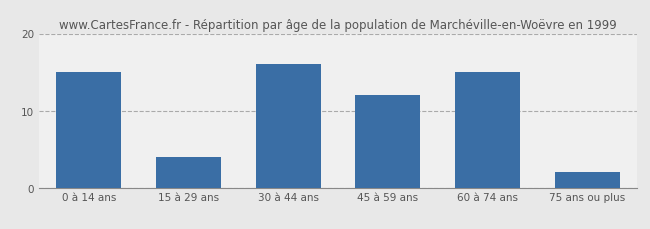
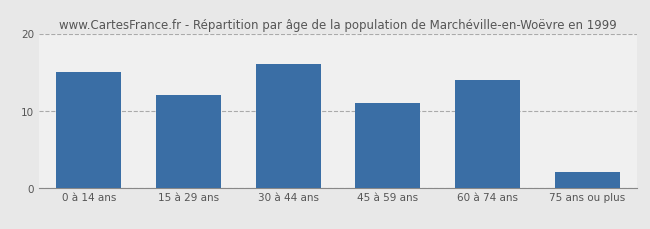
15 à 29 ans: 4 -> 12
45 à 59 ans: 12 -> 11
60 à 74 ans: 15 -> 14
